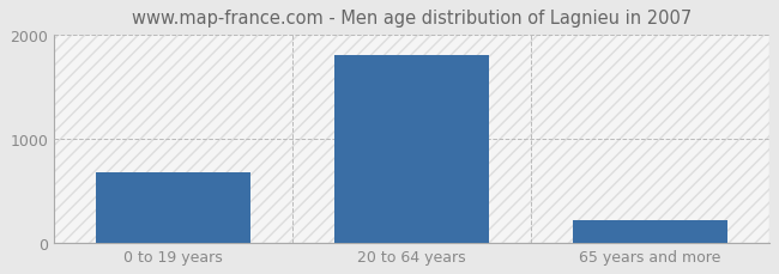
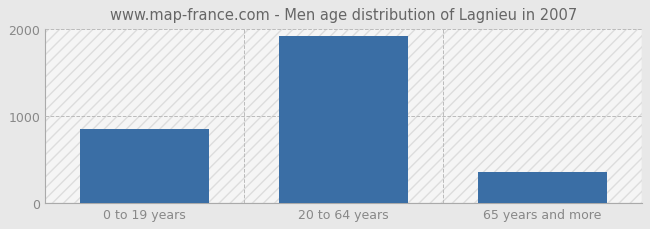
0 to 19 years: 680 -> 850
20 to 64 years: 1800 -> 1920
65 years and more: 220 -> 350
